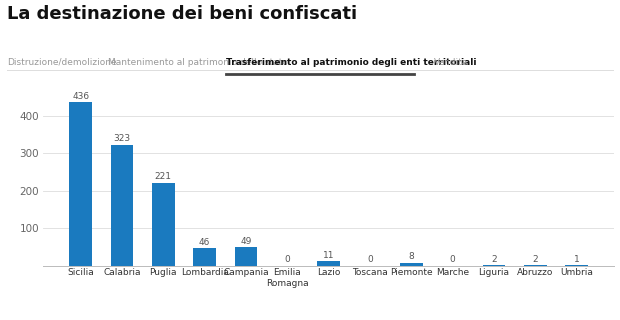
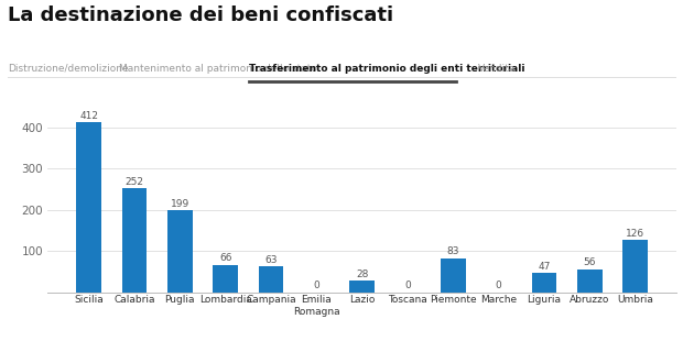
Sicilia: 436 -> 412
Calabria: 323 -> 252
Puglia: 221 -> 199
Lombardia: 46 -> 66
Campania: 49 -> 63
Lazio: 11 -> 28
Piemonte: 8 -> 83
Liguria: 2 -> 47
Abruzzo: 2 -> 56
Umbria: 1 -> 126
